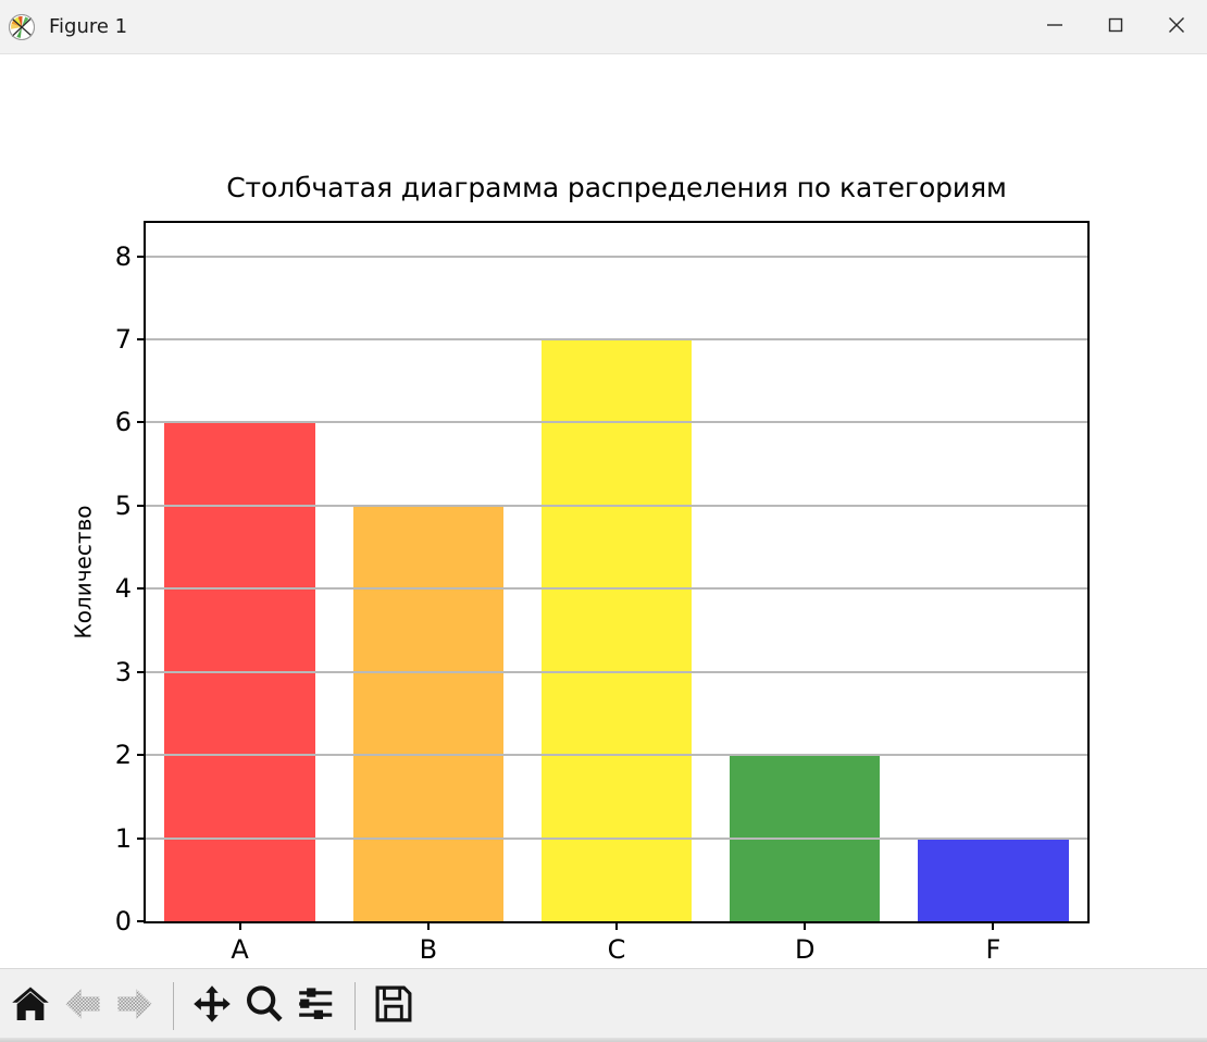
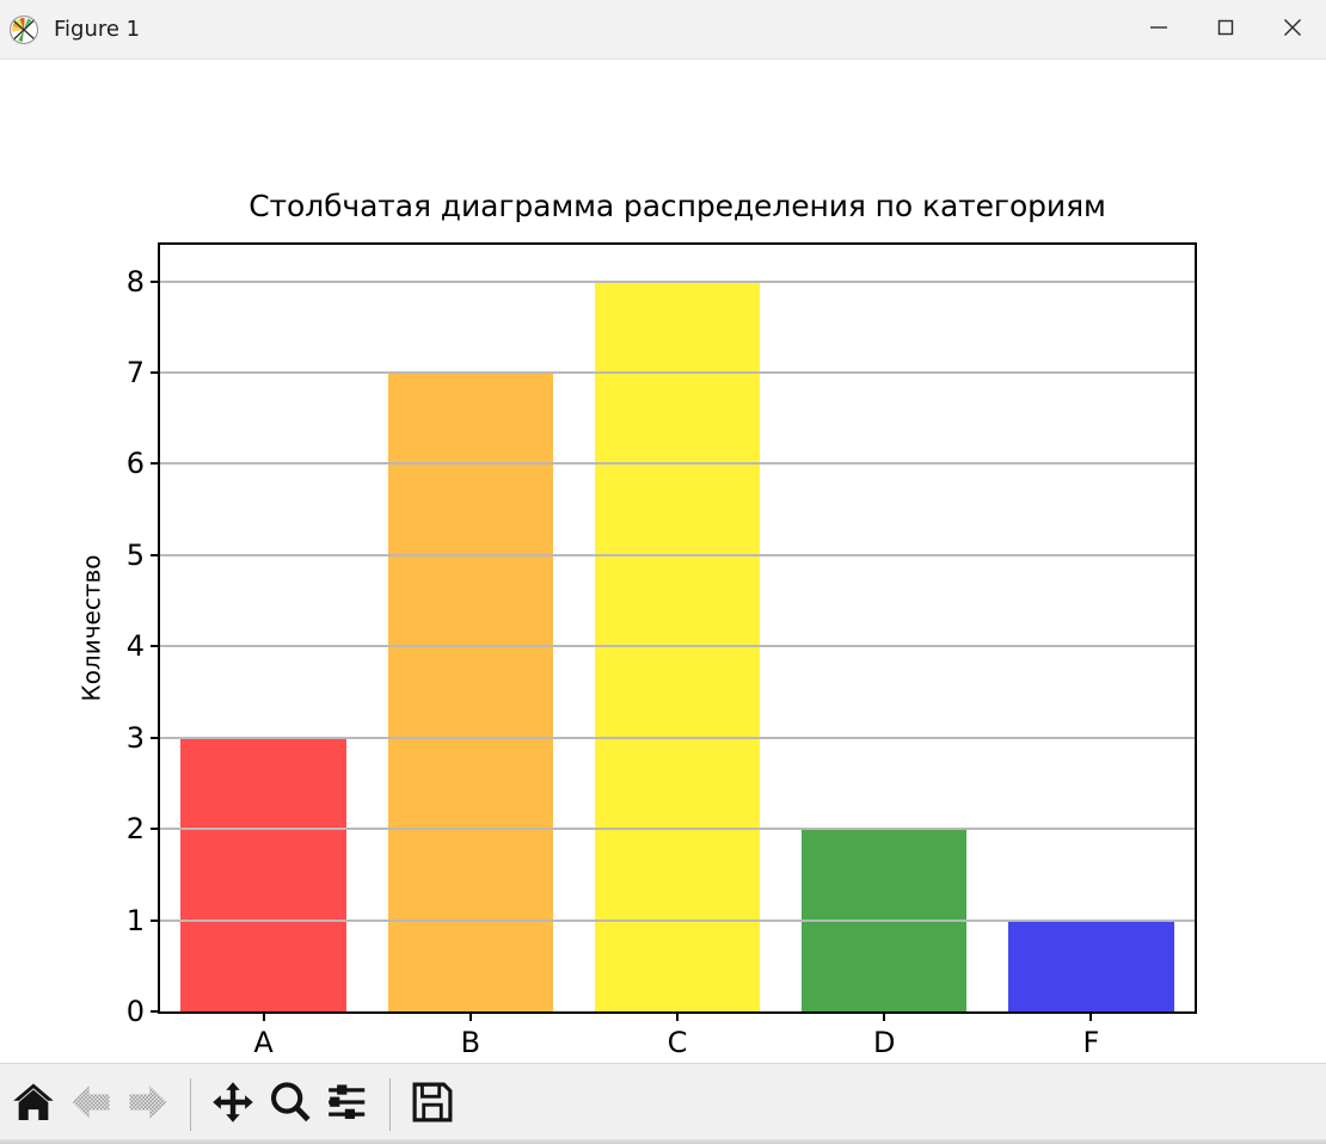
A: 6 -> 3
B: 5 -> 7
C: 7 -> 8
